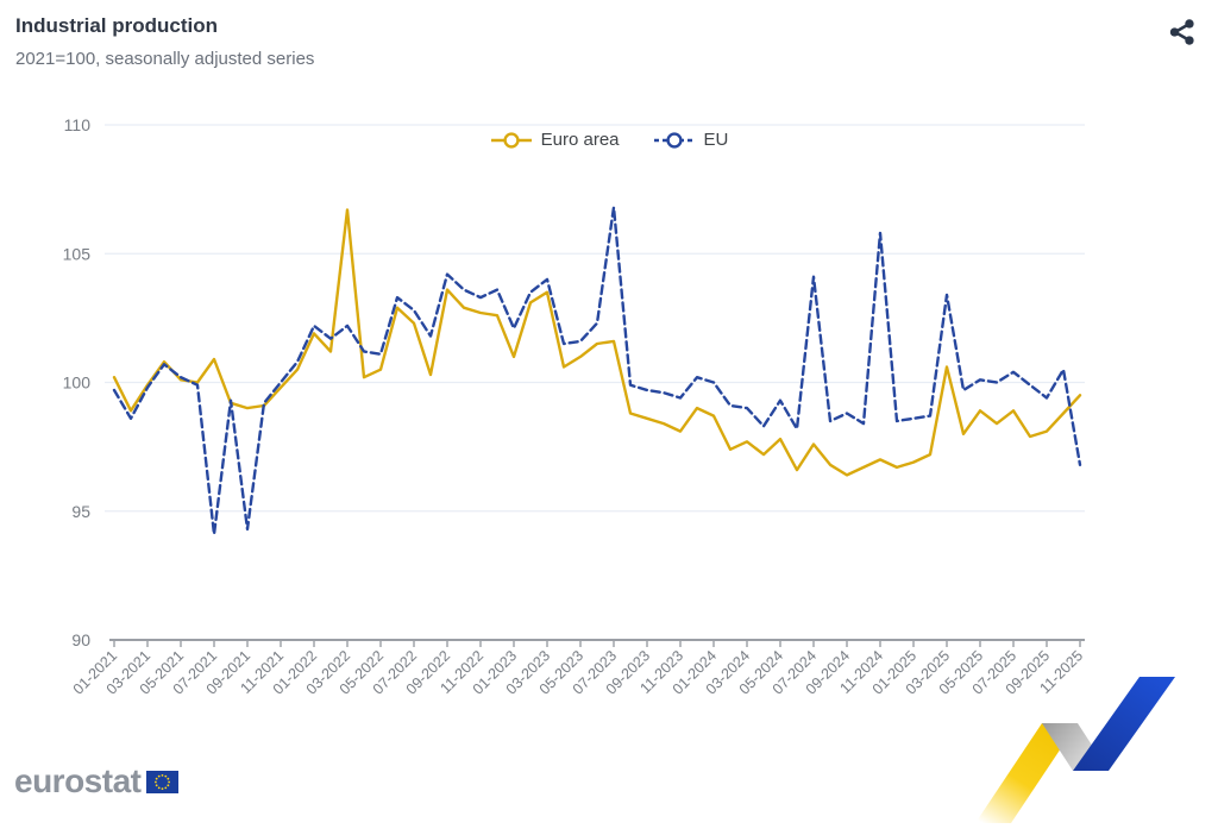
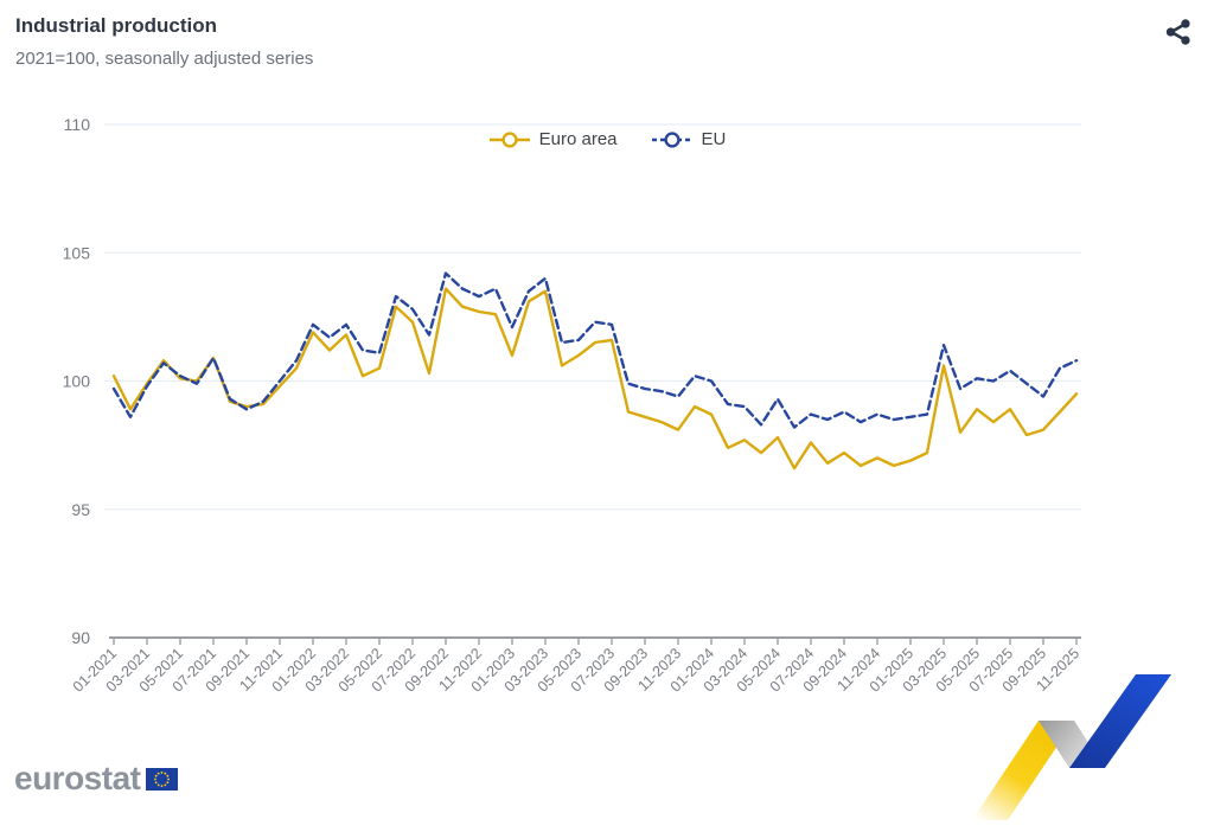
EU/07-2021: 94.1 -> 100.9
EU/09-2021: 94.3 -> 98.9
Euro area/03-2022: 106.7 -> 101.8
EU/07-2023: 106.8 -> 102.2
EU/07-2024: 104.1 -> 98.7
Euro area/09-2024: 96.4 -> 97.2
EU/11-2024: 105.8 -> 98.7
EU/03-2025: 103.4 -> 101.4
EU/11-2025: 96.8 -> 100.8
